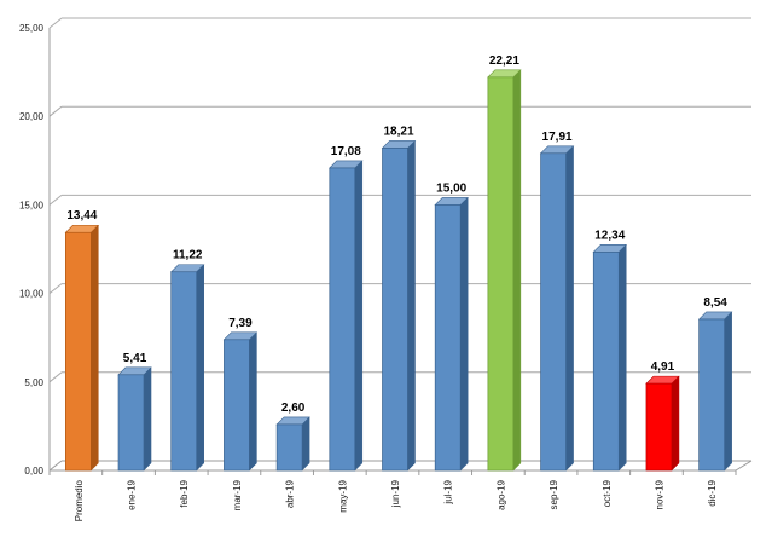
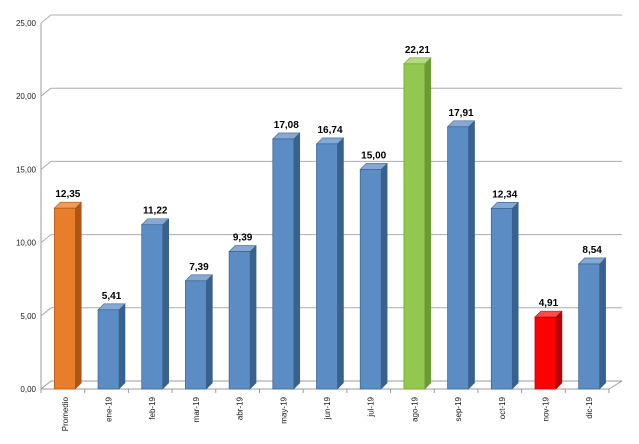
Promedio: 13,44 -> 12,35
abr-19: 2,60 -> 9,39
jun-19: 18,21 -> 16,74
